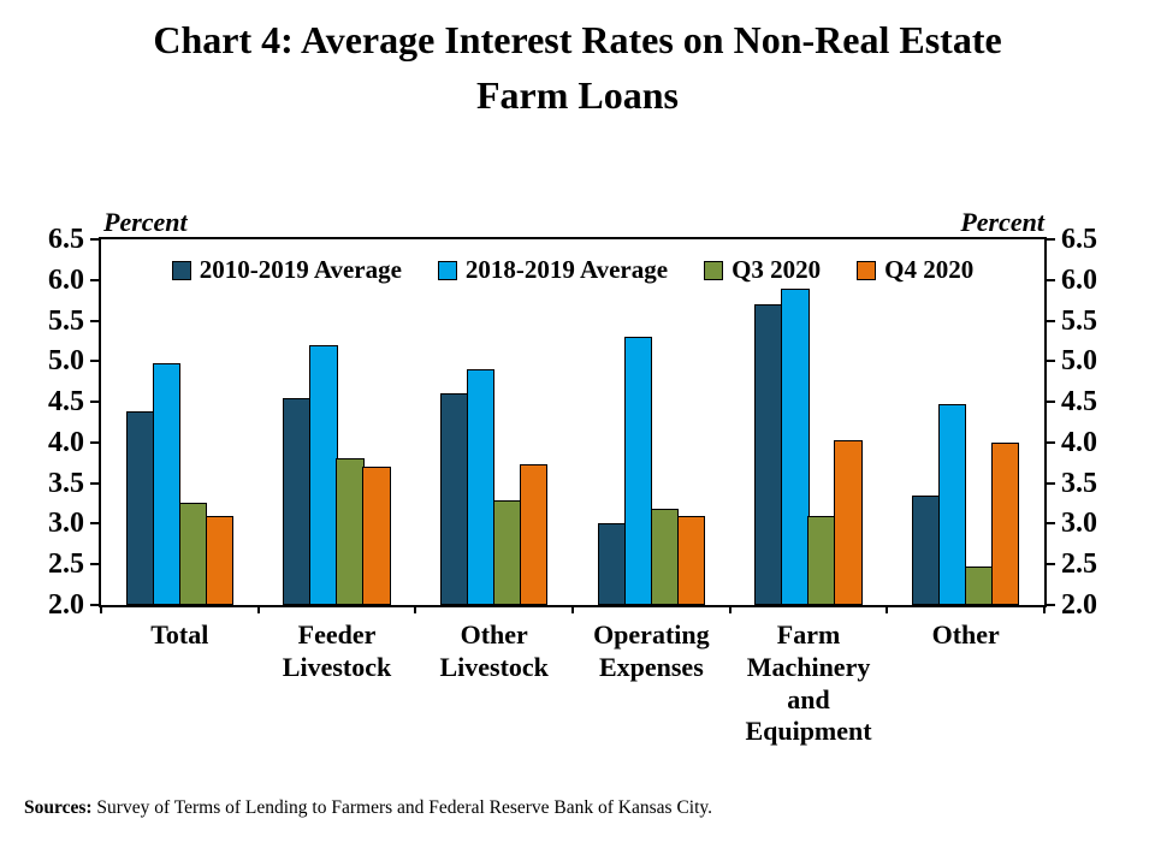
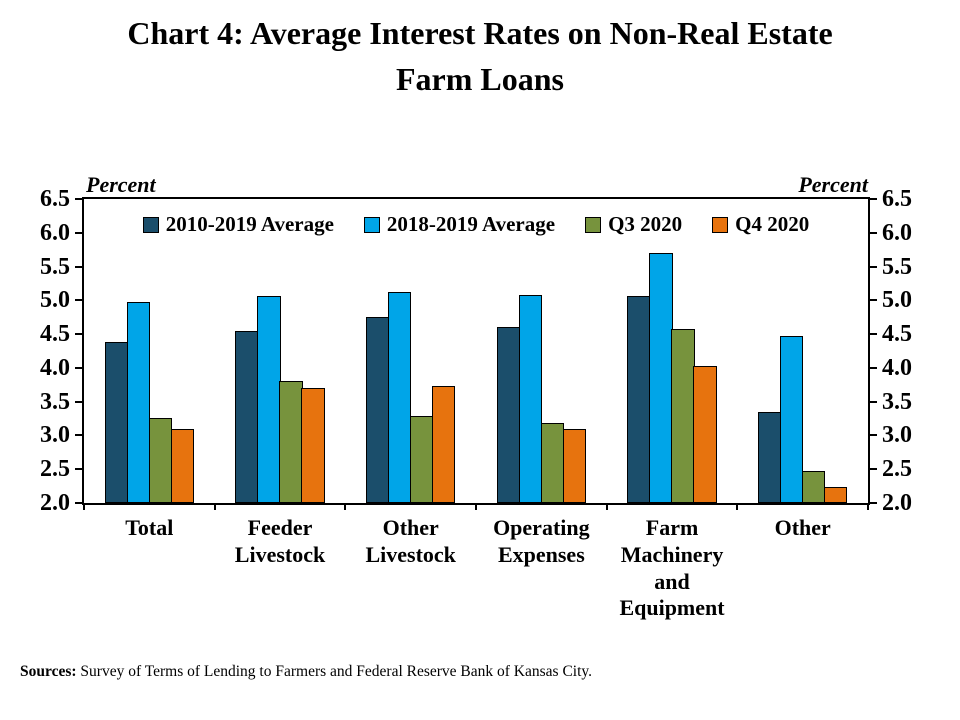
2018-2019 Average/Feeder Livestock: 5.2 -> 5.1
2010-2019 Average/Other Livestock: 4.6 -> 4.8
2018-2019 Average/Other Livestock: 4.9 -> 5.1
2010-2019 Average/Operating Expenses: 3.0 -> 4.6
2018-2019 Average/Operating Expenses: 5.3 -> 5.1
2010-2019 Average/Farm Machinery and Equipment: 5.7 -> 5.1
2018-2019 Average/Farm Machinery and Equipment: 5.9 -> 5.7
Q3 2020/Farm Machinery and Equipment: 3.1 -> 4.6
Q4 2020/Other: 4.0 -> 2.2
